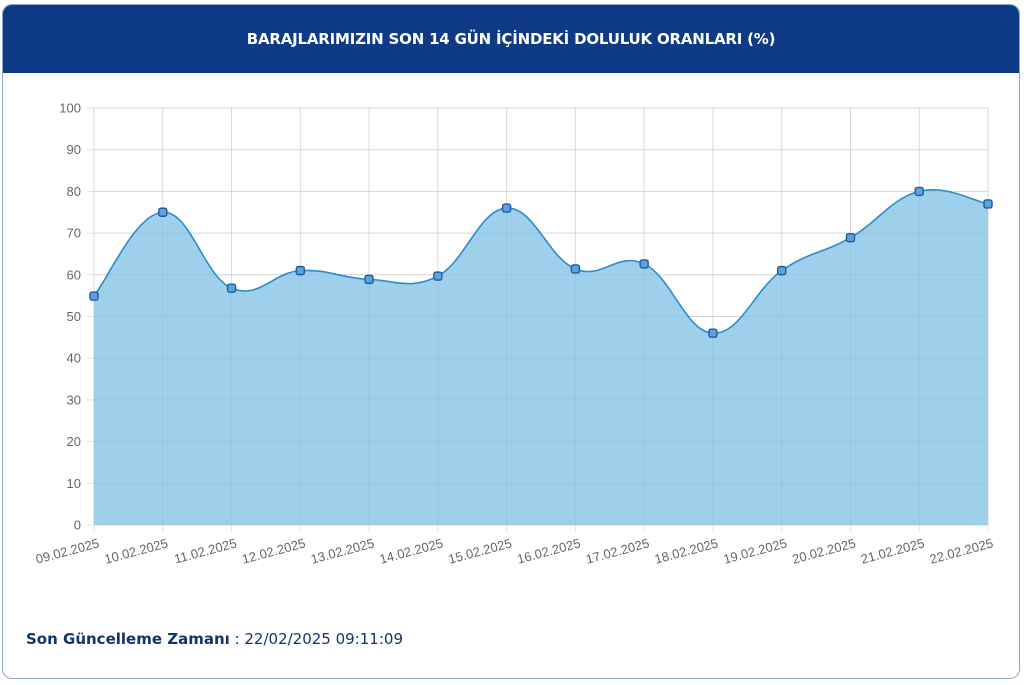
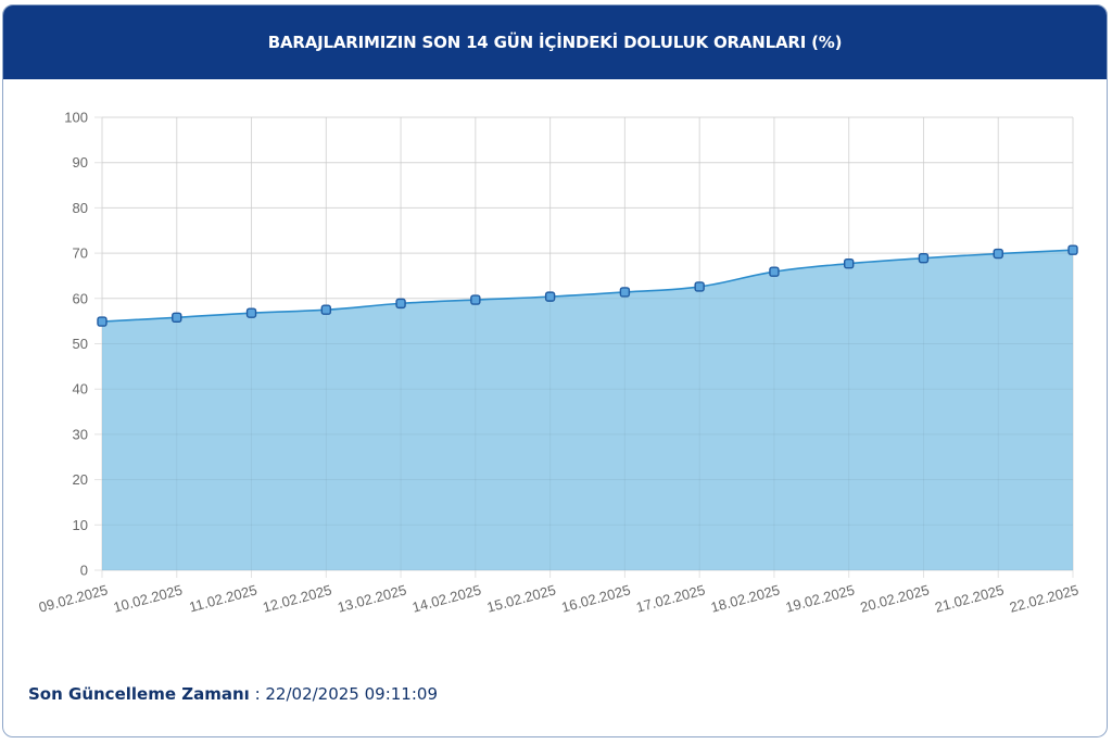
10.02.2025: 75 -> 56
12.02.2025: 61 -> 58
15.02.2025: 76 -> 60
18.02.2025: 46 -> 66
19.02.2025: 61 -> 68
21.02.2025: 80 -> 70
22.02.2025: 77 -> 71
